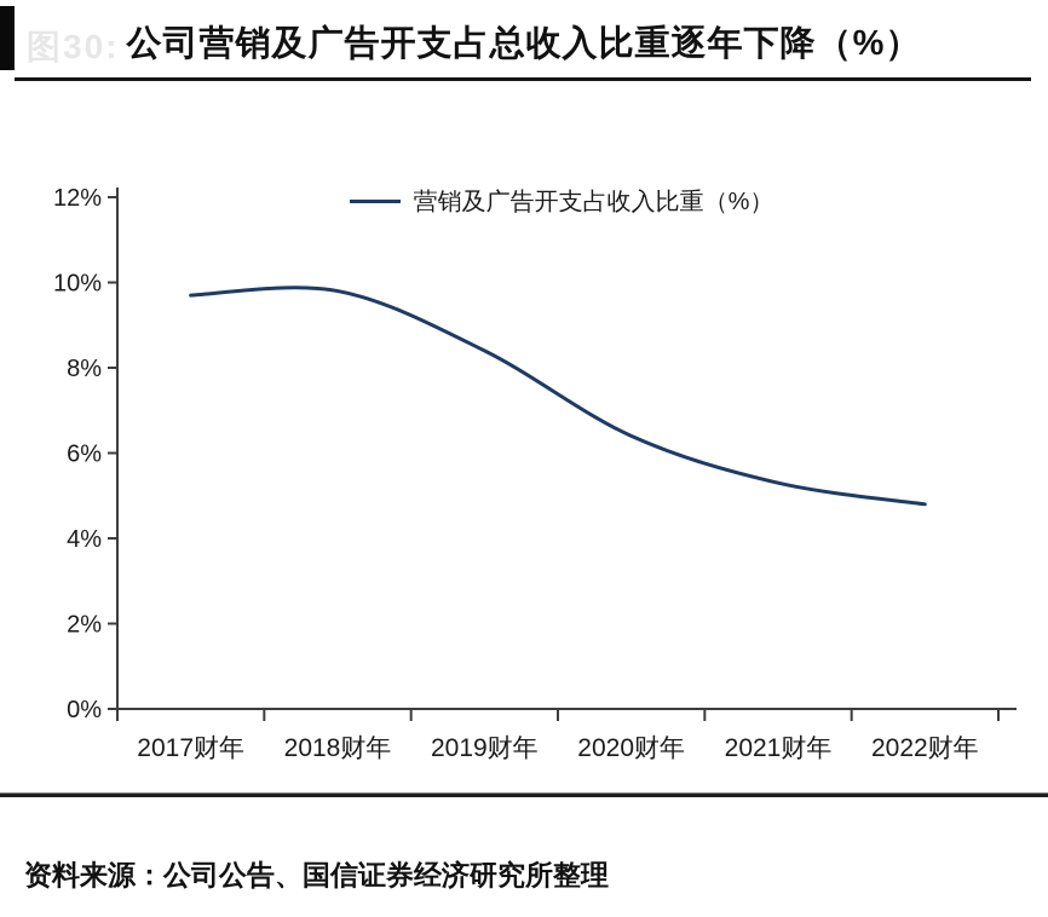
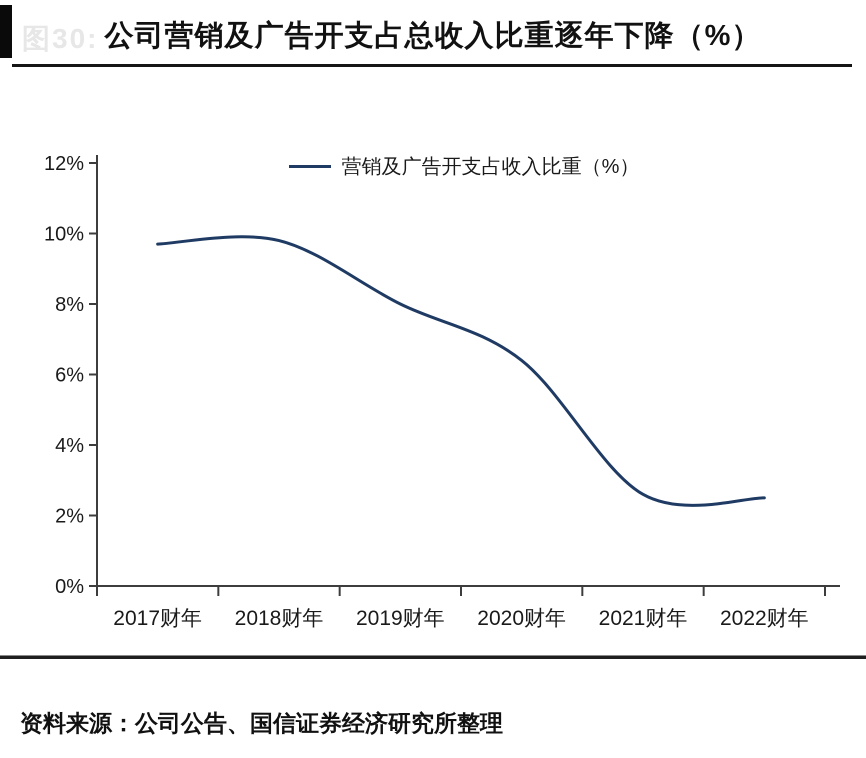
2019财年: 8.4% -> 8.0%
2021财年: 5.3% -> 2.6%
2022财年: 4.8% -> 2.5%
